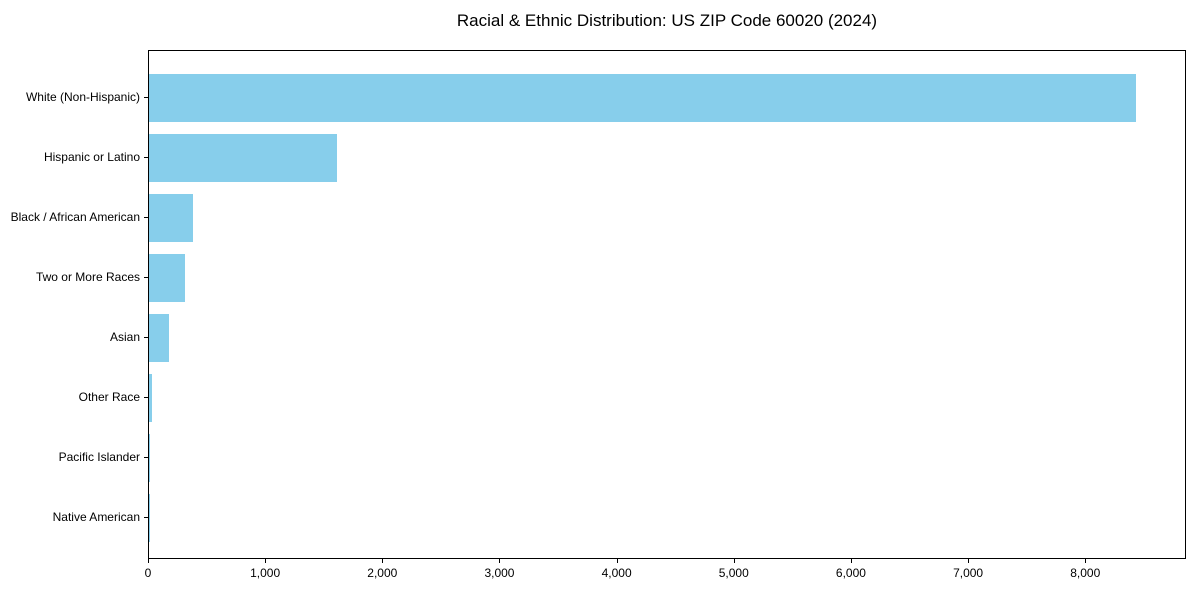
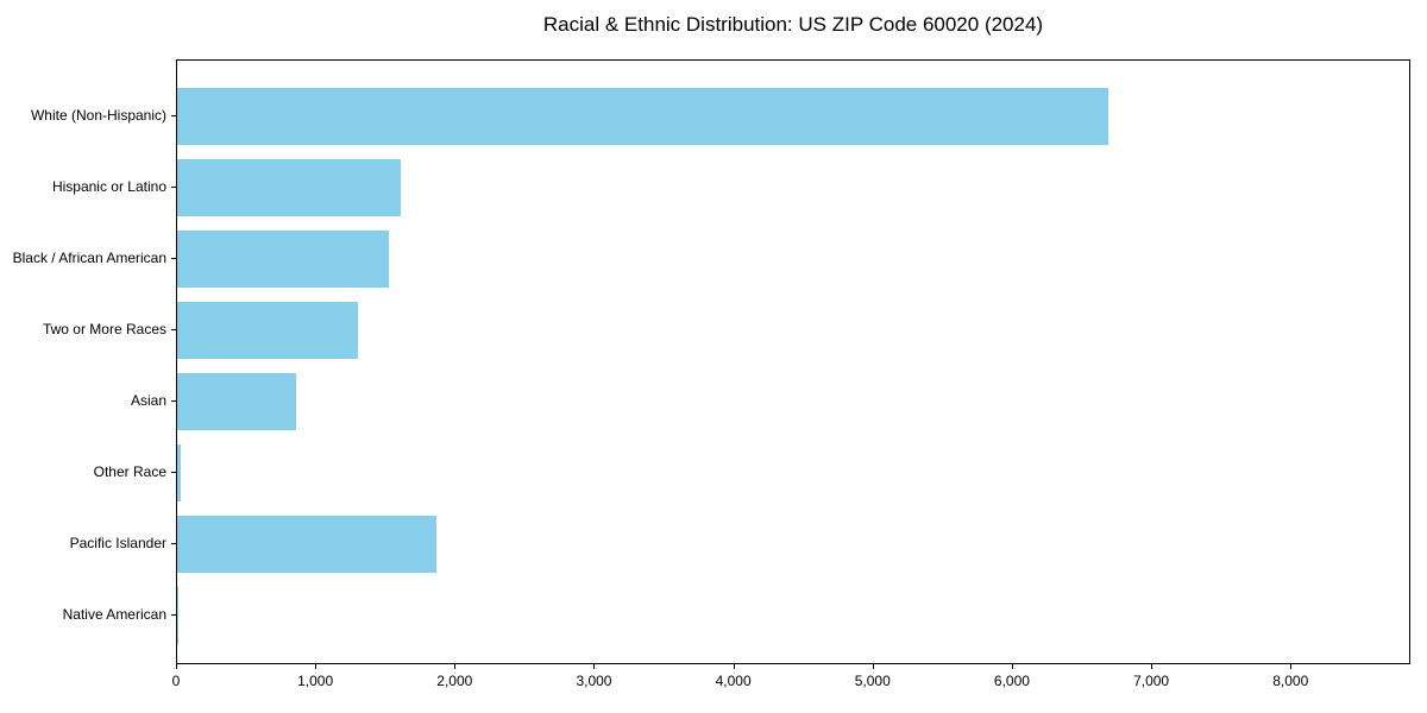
White (Non-Hispanic): 8430 -> 6680
Black / African American: 380 -> 1520
Two or More Races: 310 -> 1300
Asian: 170 -> 850
Pacific Islander: 10 -> 1860
